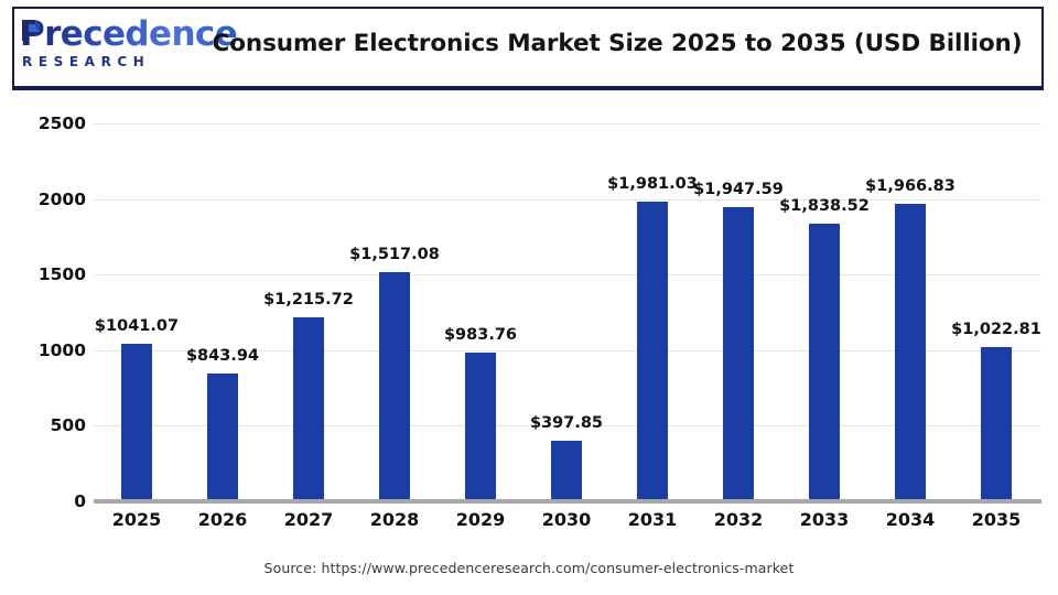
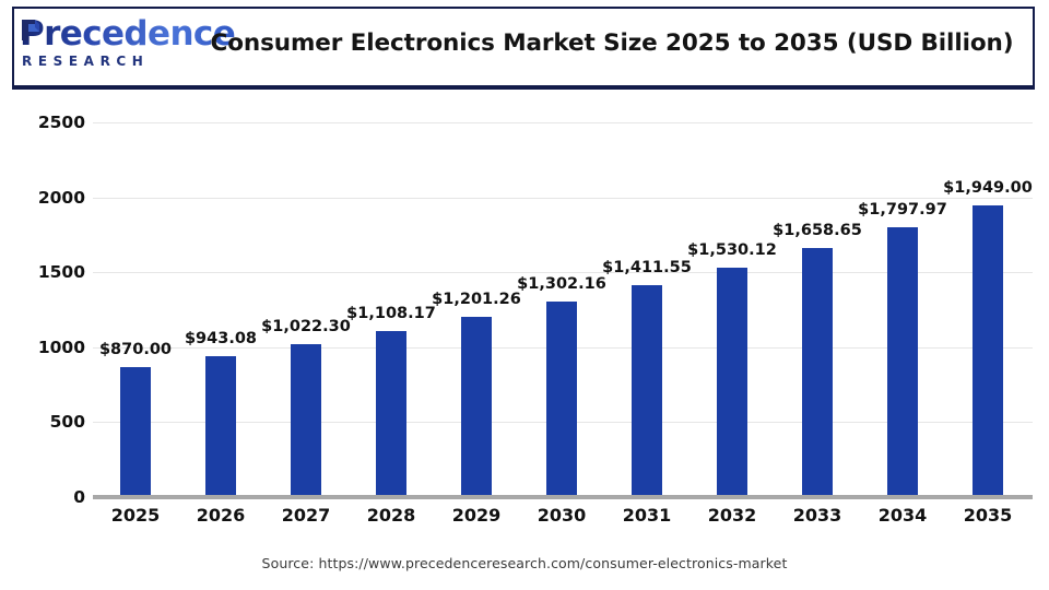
2025: $1041.07 -> $870.00
2026: $843.94 -> $943.08
2027: $1,215.72 -> $1,022.30
2028: $1,517.08 -> $1,108.17
2029: $983.76 -> $1,201.26
2030: $397.85 -> $1,302.16
2031: $1,981.03 -> $1,411.55
2032: $1,947.59 -> $1,530.12
2033: $1,838.52 -> $1,658.65
2034: $1,966.83 -> $1,797.97
2035: $1,022.81 -> $1,949.00
